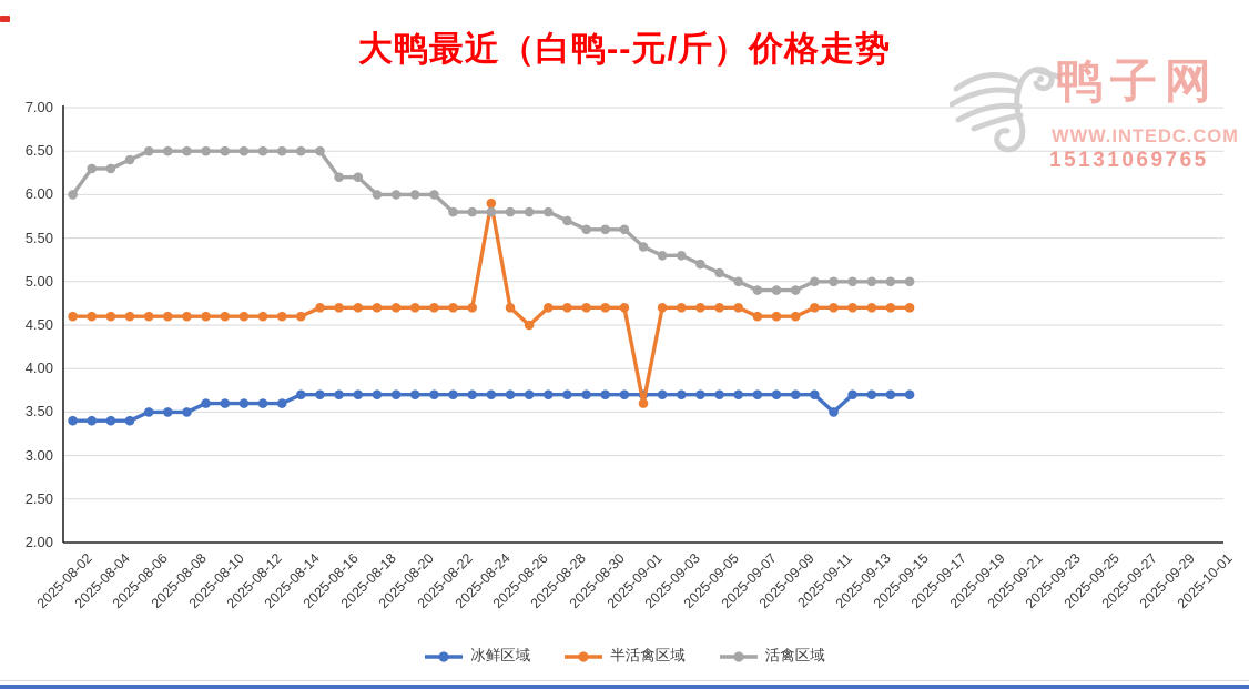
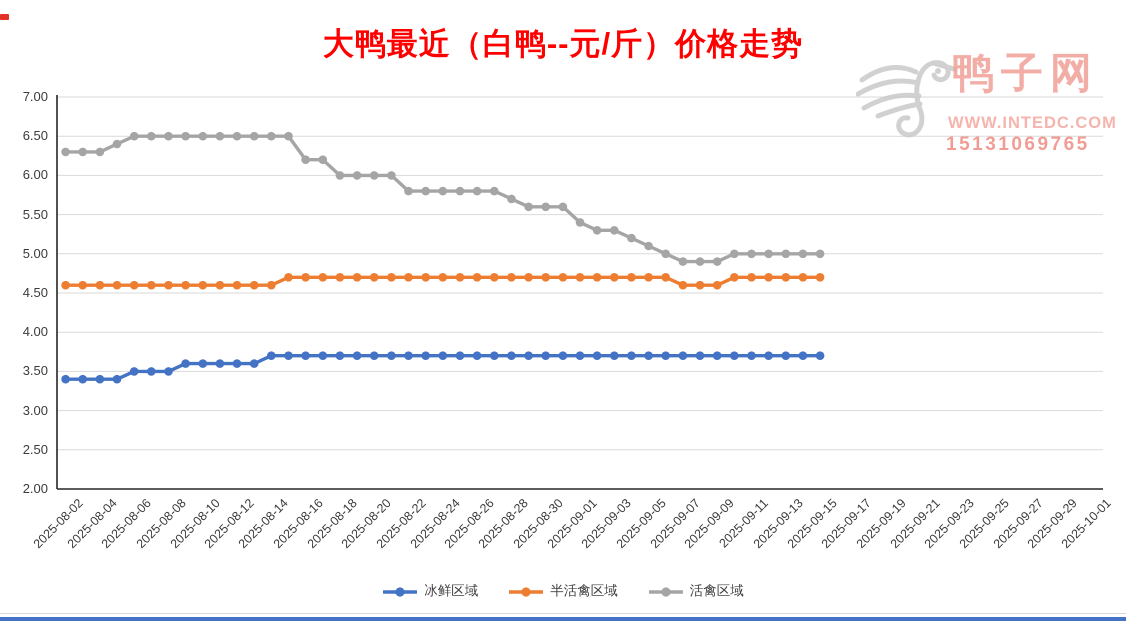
活禽区域/2025-08-02: 6.0 -> 6.3
半活禽区域/2025-08-24: 5.9 -> 4.7
半活禽区域/2025-08-26: 4.5 -> 4.7
半活禽区域/2025-09-01: 3.6 -> 4.7
冰鲜区域/2025-09-11: 3.5 -> 3.7
